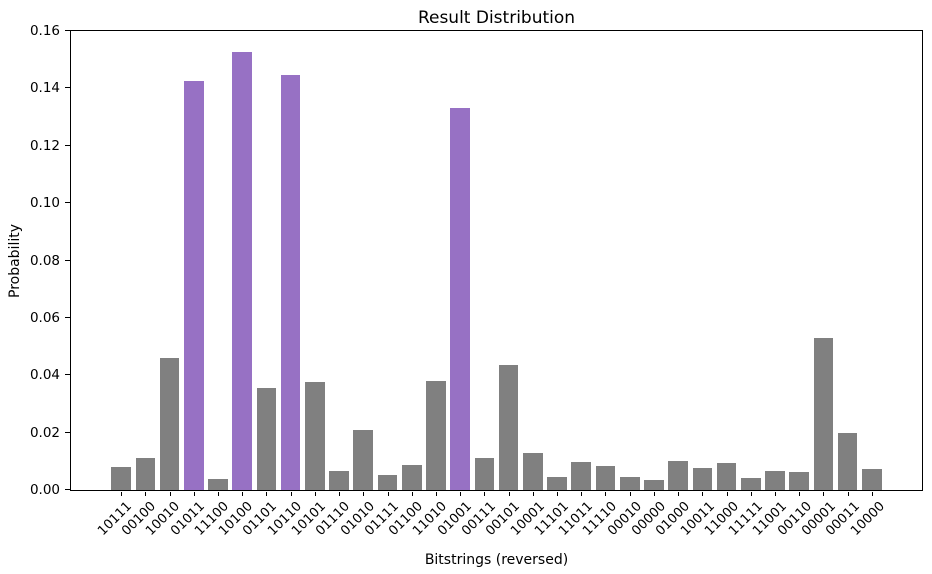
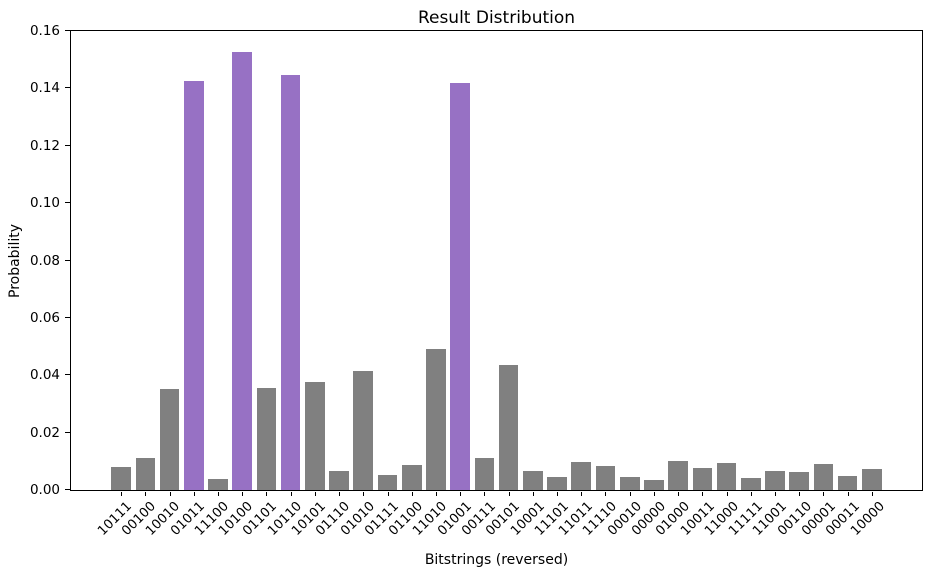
10010: 0.046 -> 0.035
01010: 0.021 -> 0.041
11010: 0.038 -> 0.049
01001: 0.133 -> 0.142
10001: 0.013 -> 0.007
00001: 0.053 -> 0.009
00011: 0.020 -> 0.005
